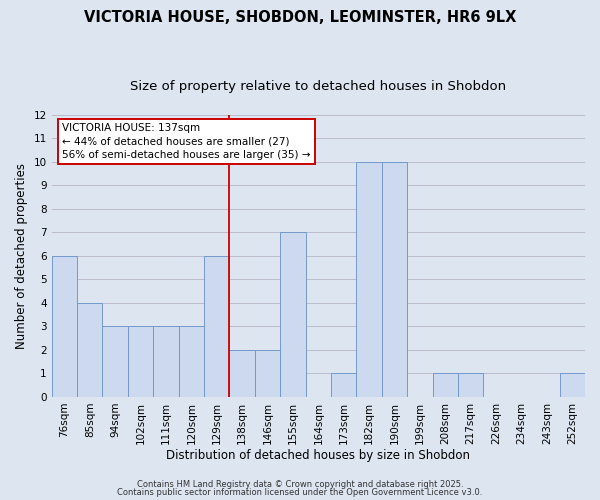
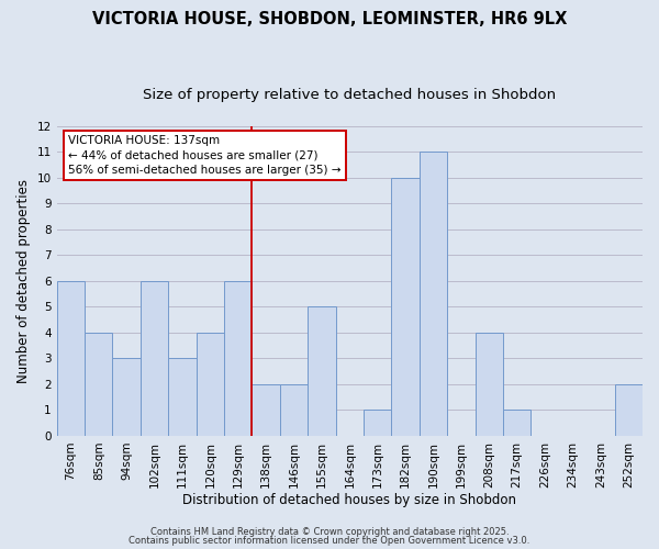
102sqm: 3 -> 6
120sqm: 3 -> 4
155sqm: 7 -> 5
190sqm: 10 -> 11
208sqm: 1 -> 4
252sqm: 1 -> 2
